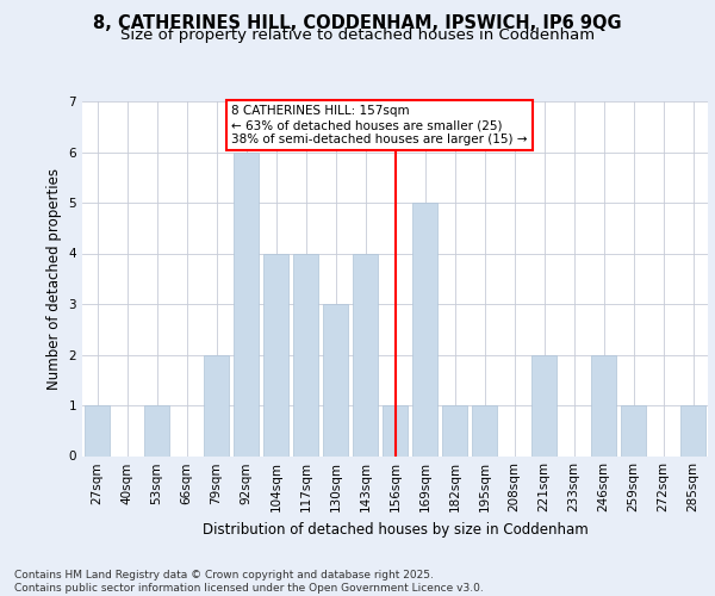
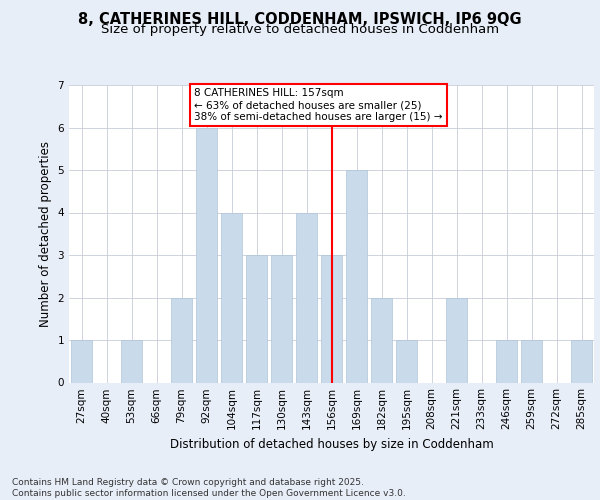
117sqm: 4 -> 3
156sqm: 1 -> 3
182sqm: 1 -> 2
246sqm: 2 -> 1
